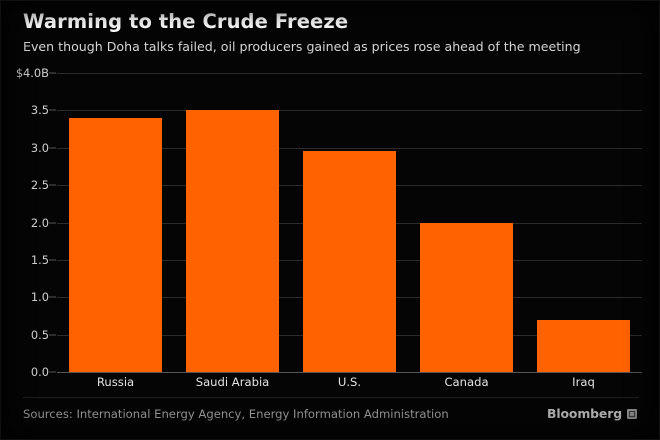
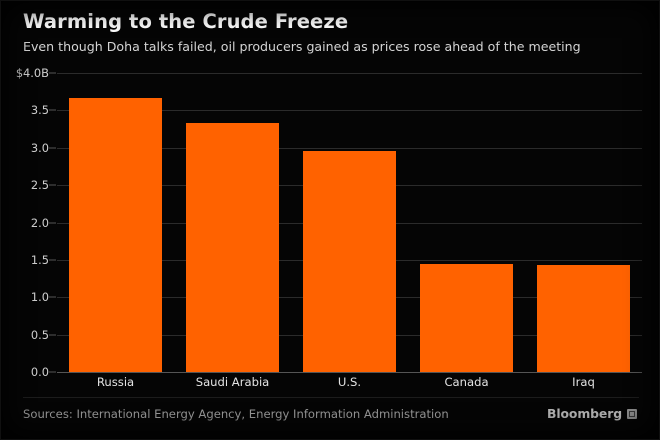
Russia: $3.4B -> $3.7B
Saudi Arabia: $3.5B -> $3.3B
Canada: $2.0B -> $1.4B
Iraq: $0.7B -> $1.4B
